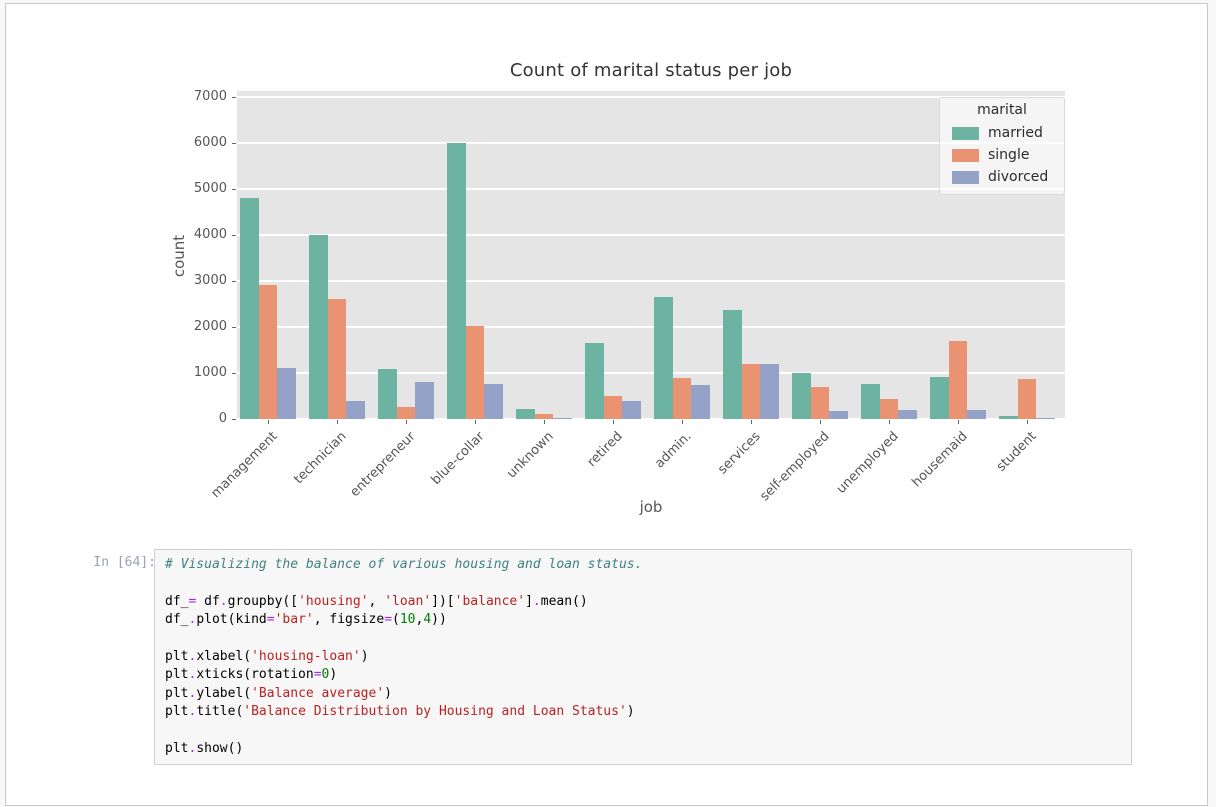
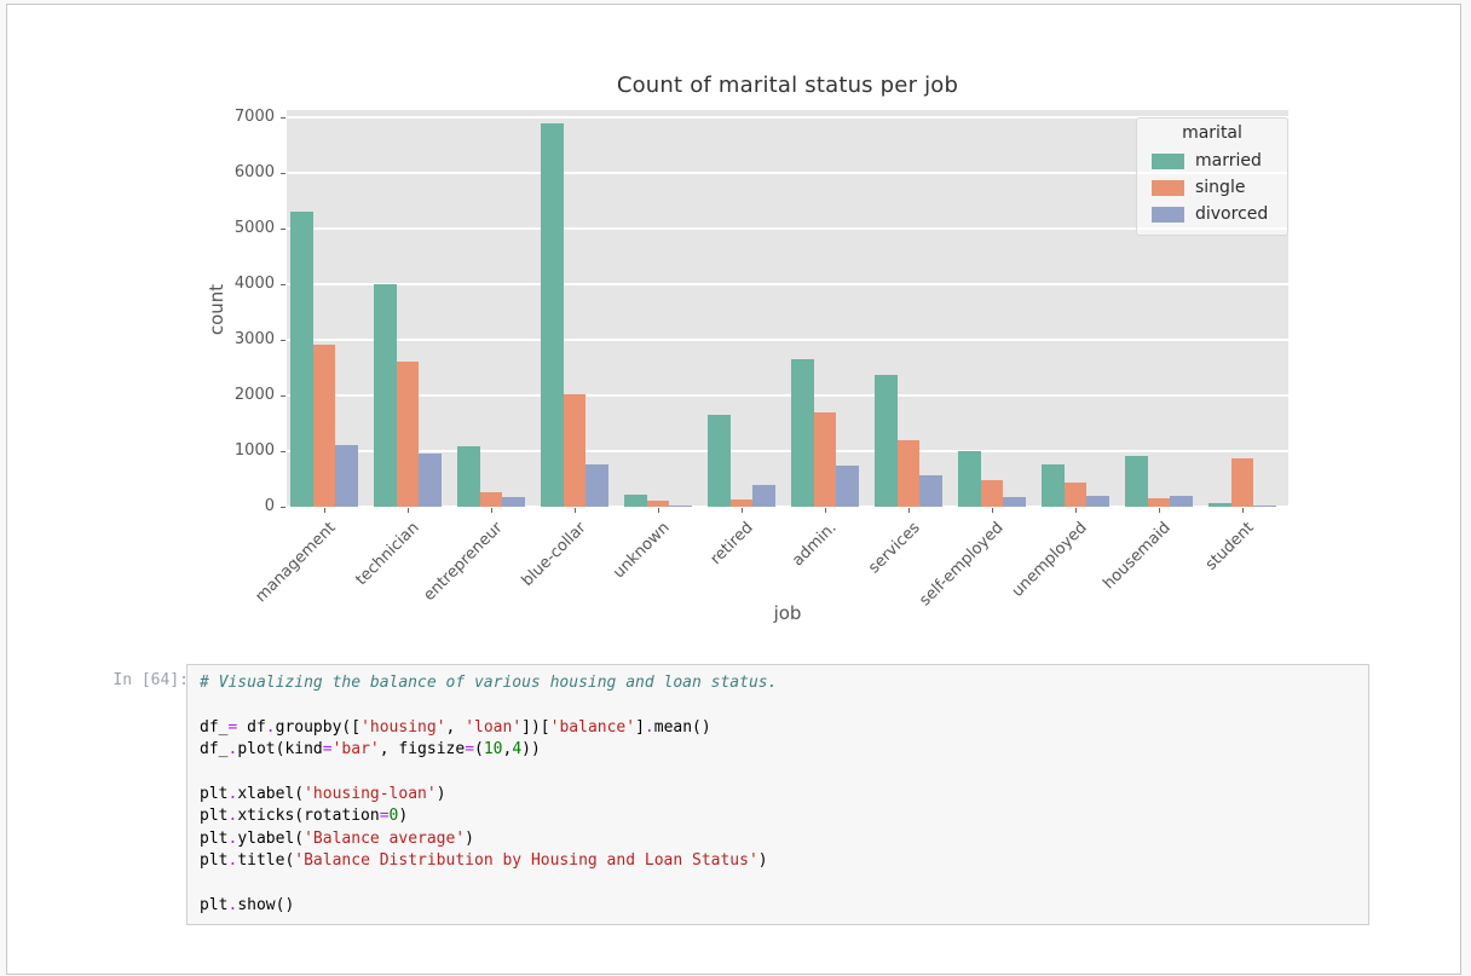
married/management: 4800 -> 5300
divorced/technician: 400 -> 1000
divorced/entrepreneur: 800 -> 200
married/blue-collar: 6000 -> 6900
single/retired: 500 -> 100
single/admin.: 900 -> 1700
divorced/services: 1200 -> 600
single/self-employed: 700 -> 500
single/housemaid: 1700 -> 200
